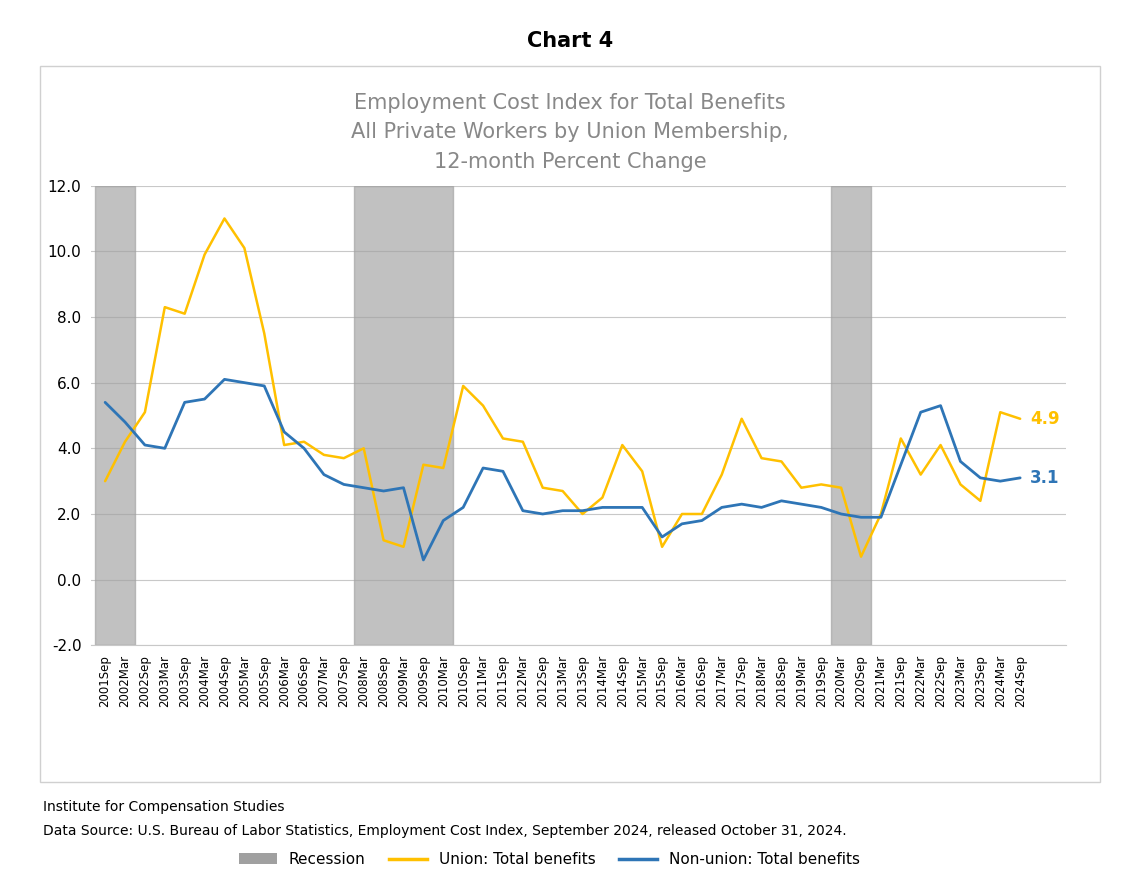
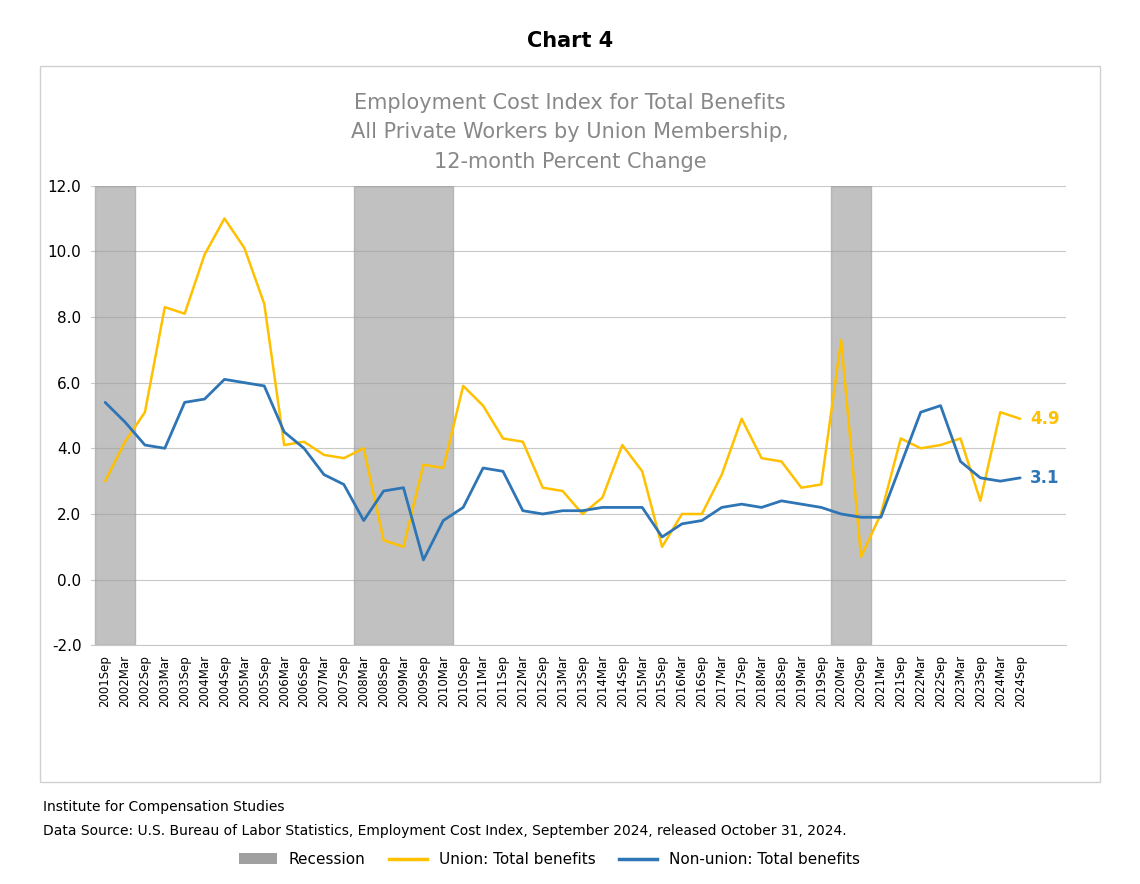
Union: Total benefits/2005Sep: 7.5 -> 8.4
Non-union: Total benefits/2008Mar: 2.8 -> 1.8
Union: Total benefits/2020Mar: 2.8 -> 7.3
Union: Total benefits/2022Mar: 3.2 -> 4.0
Union: Total benefits/2023Mar: 2.9 -> 4.3
